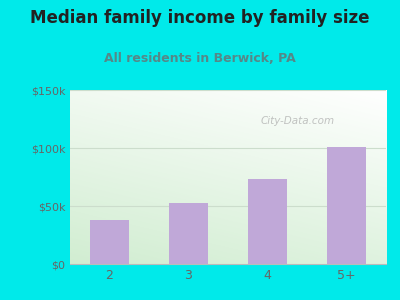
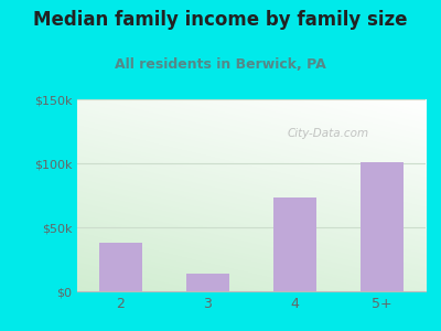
3: $53k -> $14k
